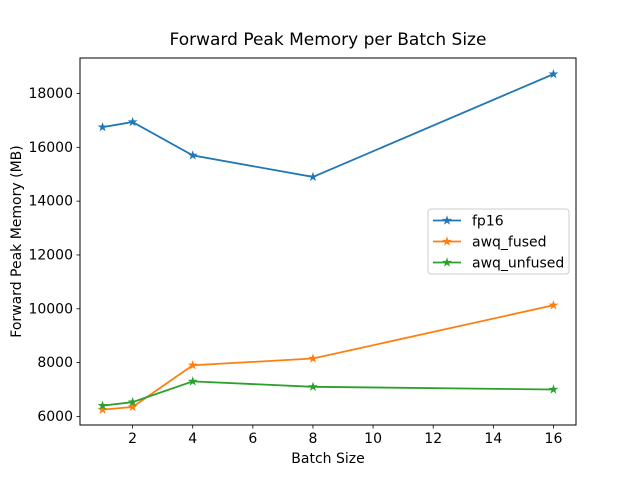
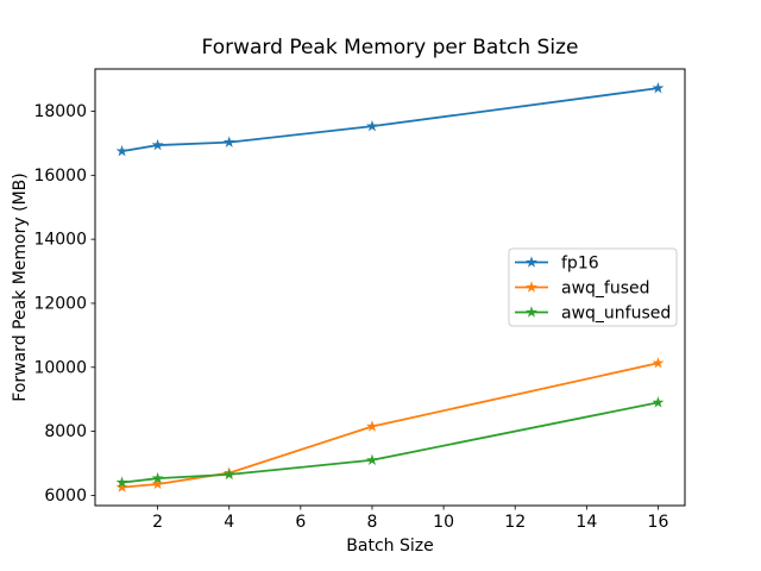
fp16/4: 15700 -> 17000
awq_fused/4: 7900 -> 6700
awq_unfused/4: 7300 -> 6600
fp16/8: 14900 -> 17500
awq_unfused/16: 7000 -> 8900
